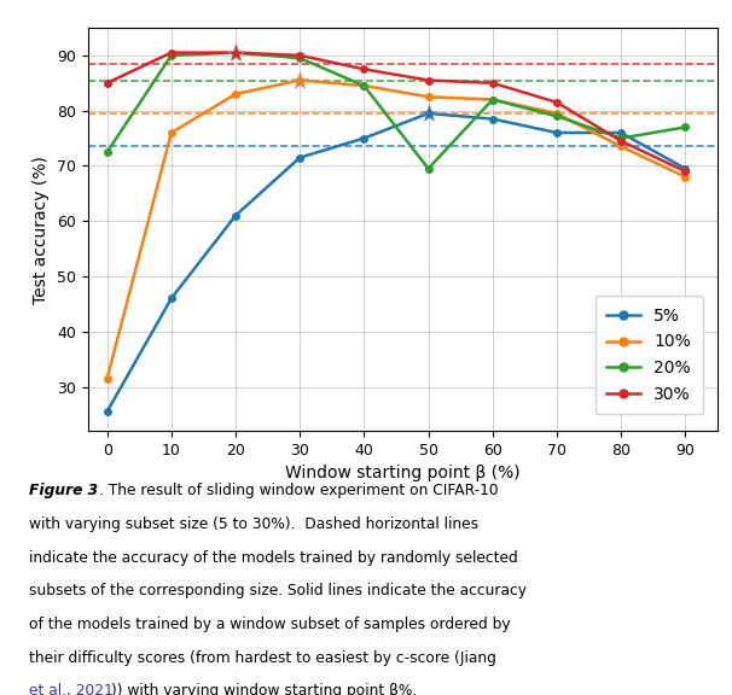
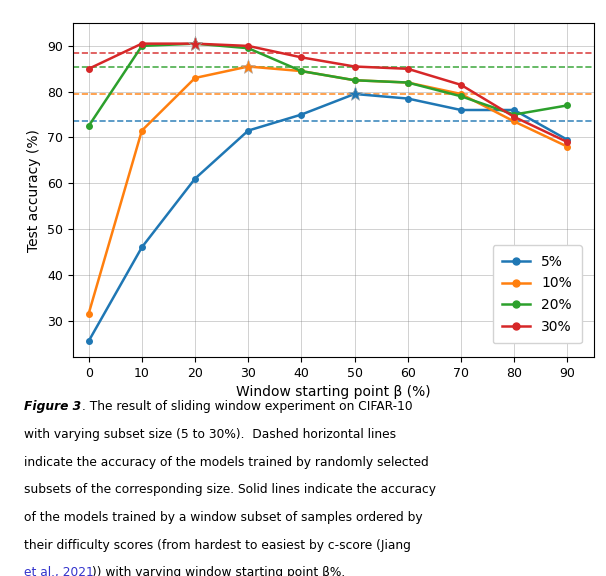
10%/10: 76.0 -> 71.5
20%/50: 69.5 -> 82.5
